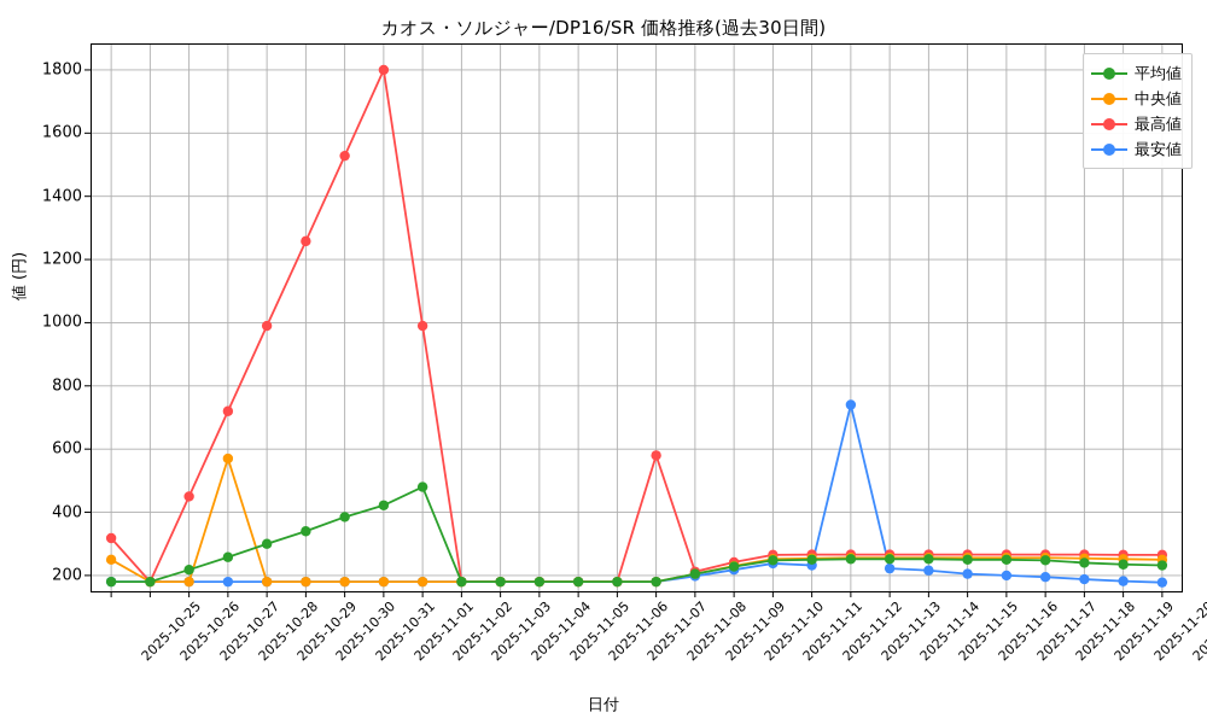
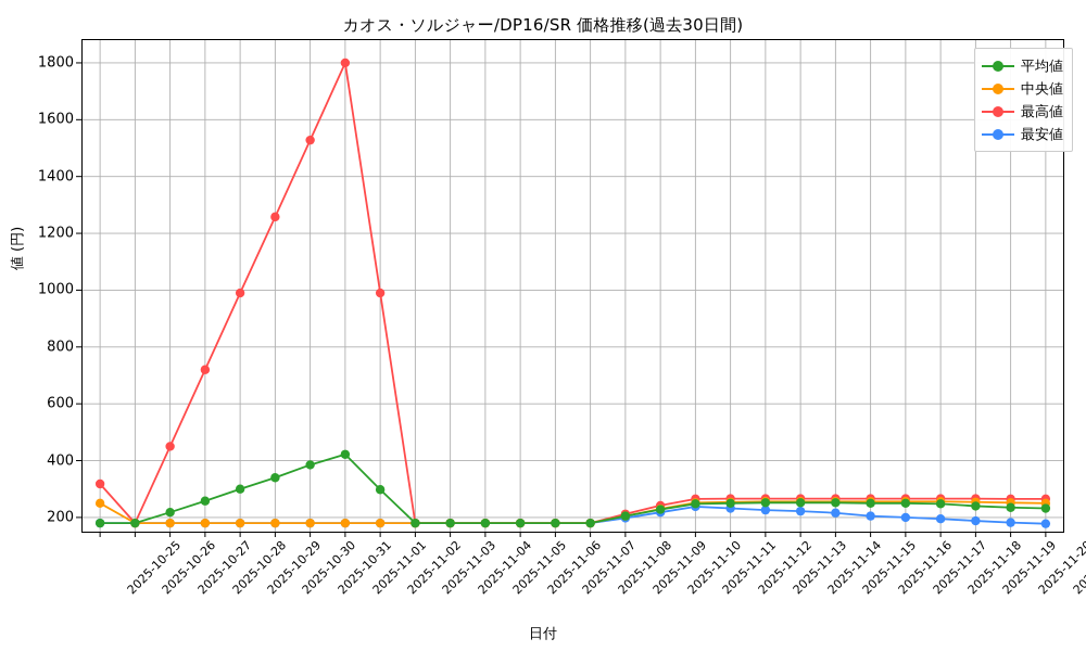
中央値/2025-10-28: 570 -> 180
平均値/2025-11-02: 480 -> 300
最高値/2025-11-08: 580 -> 180
最安値/2025-11-13: 740 -> 230
